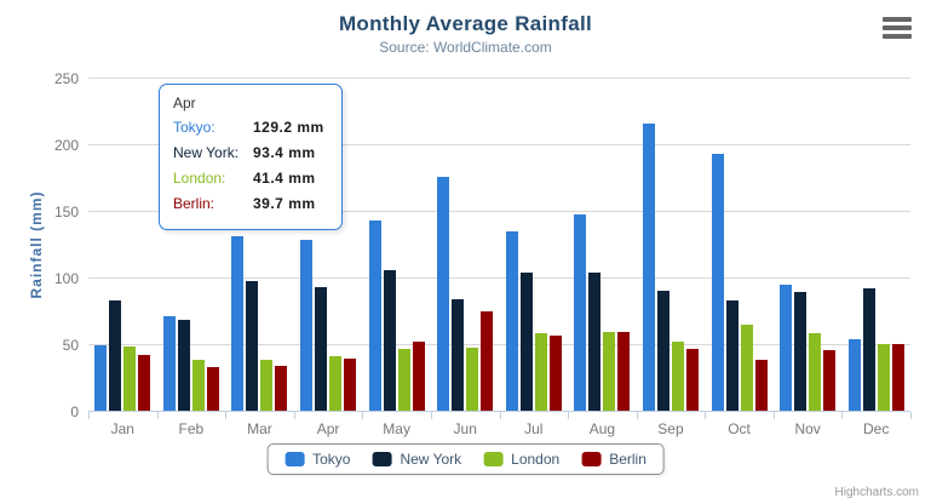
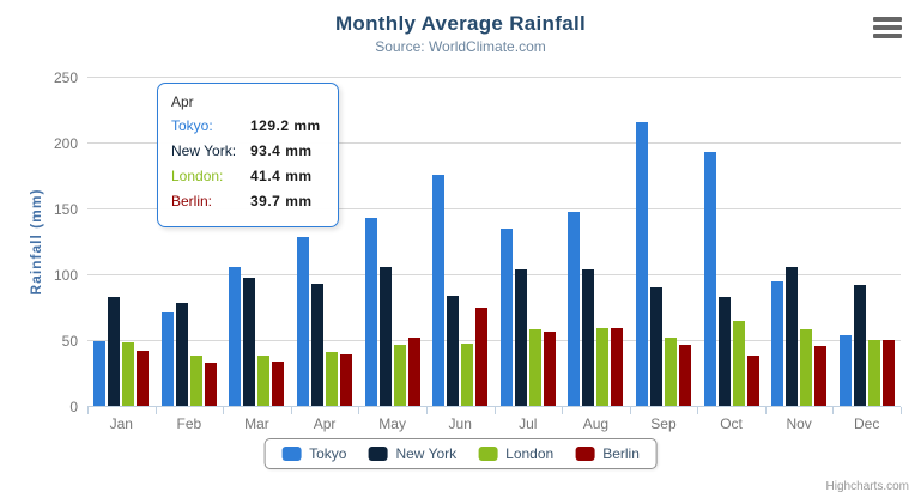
New York/Feb: 69 -> 79
Tokyo/Mar: 132 -> 106
New York/Nov: 90 -> 107
